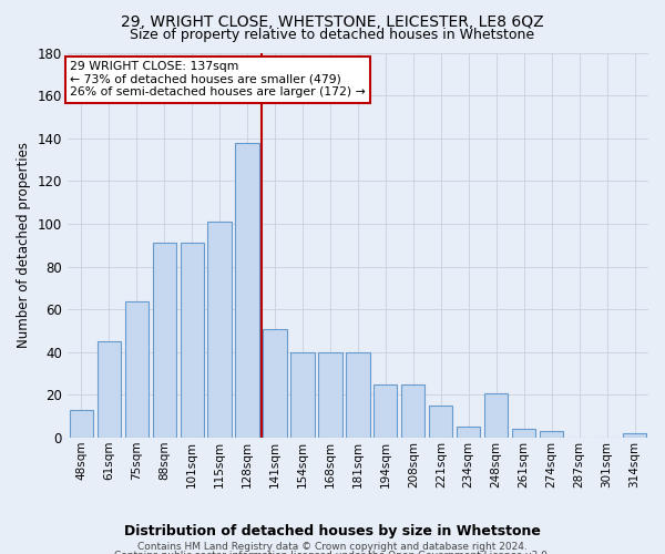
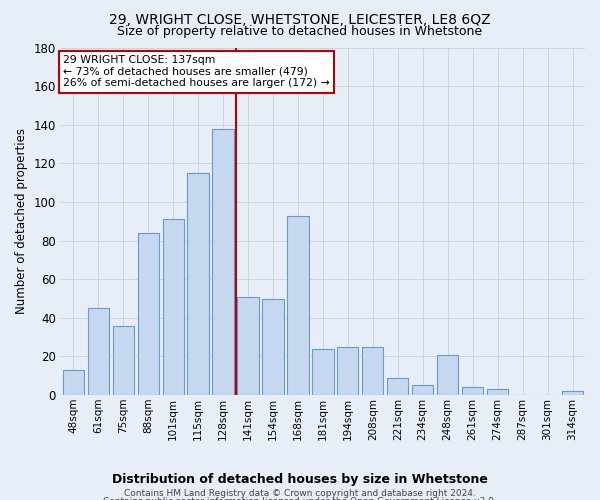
75sqm: 64 -> 36
88sqm: 91 -> 84
115sqm: 101 -> 115
154sqm: 40 -> 50
168sqm: 40 -> 93
181sqm: 40 -> 24
221sqm: 15 -> 9
